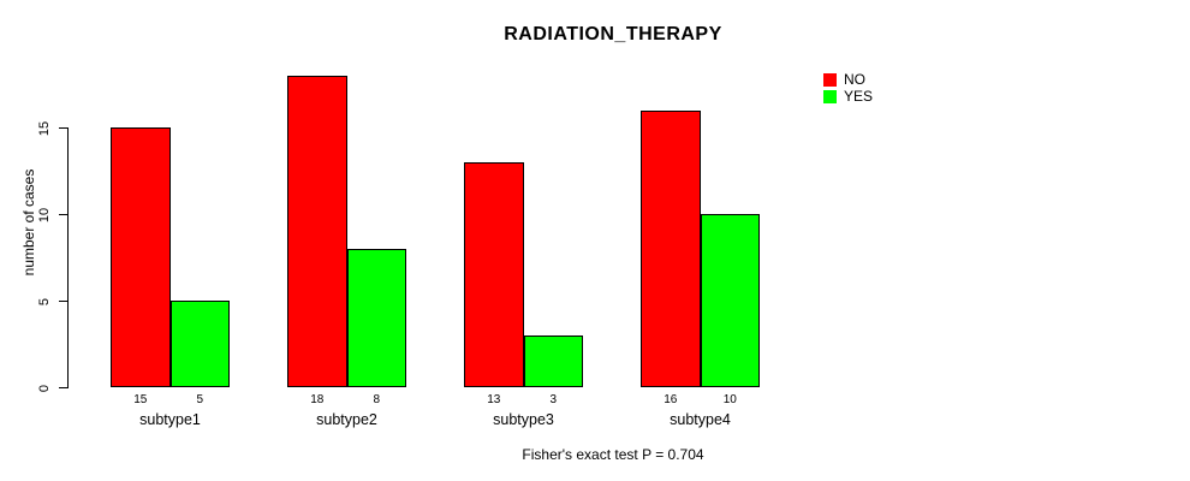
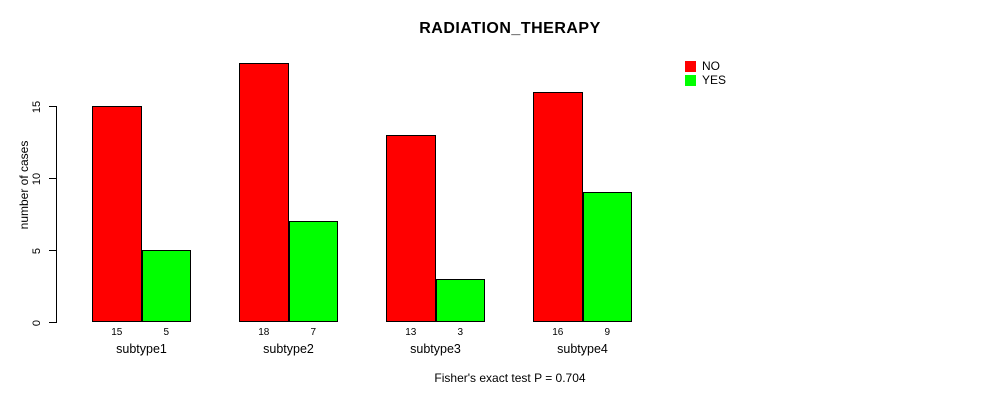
YES/subtype2: 8 -> 7
YES/subtype4: 10 -> 9
